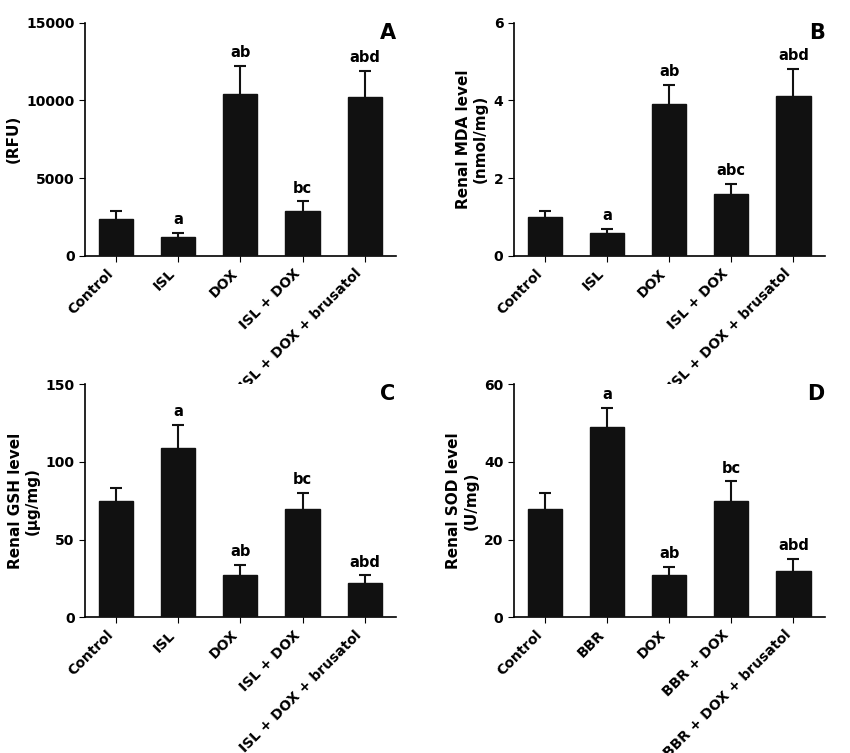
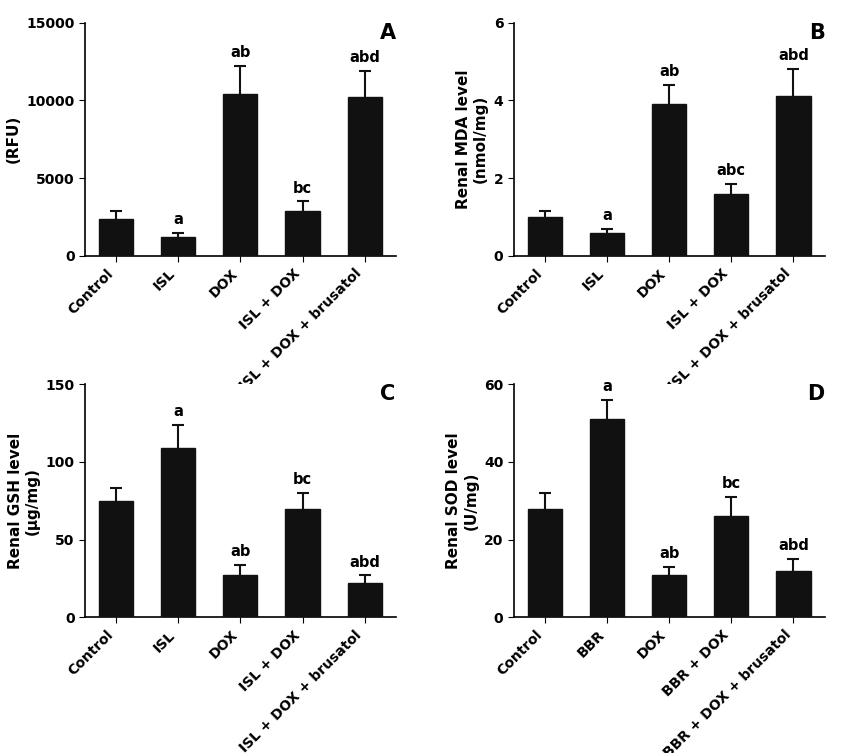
BBR: 49 -> 51
BBR + DOX: 30 -> 26
